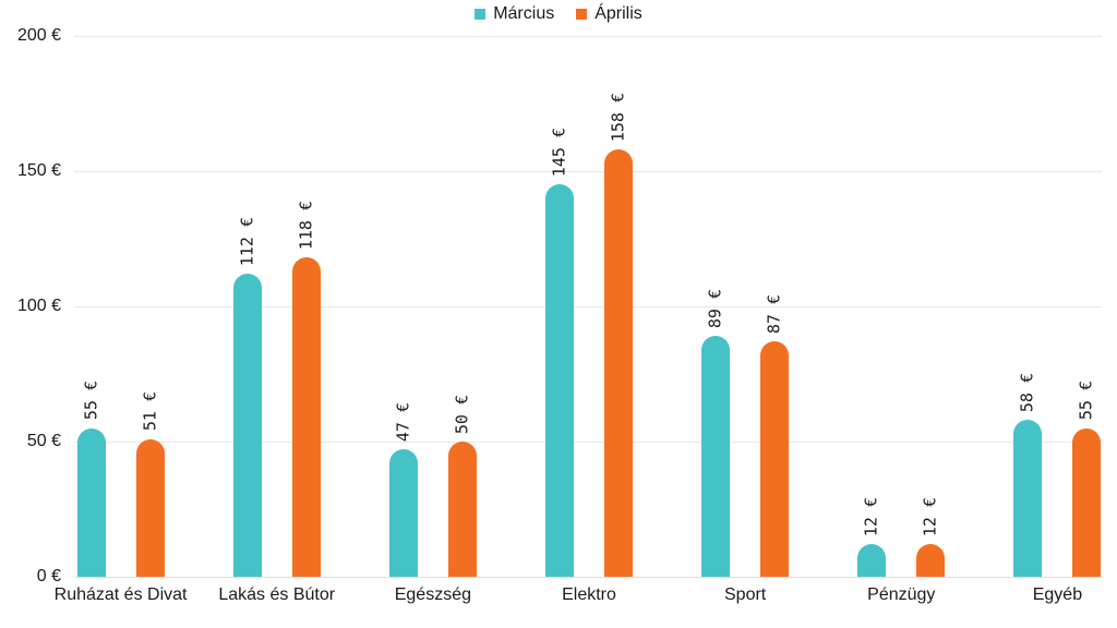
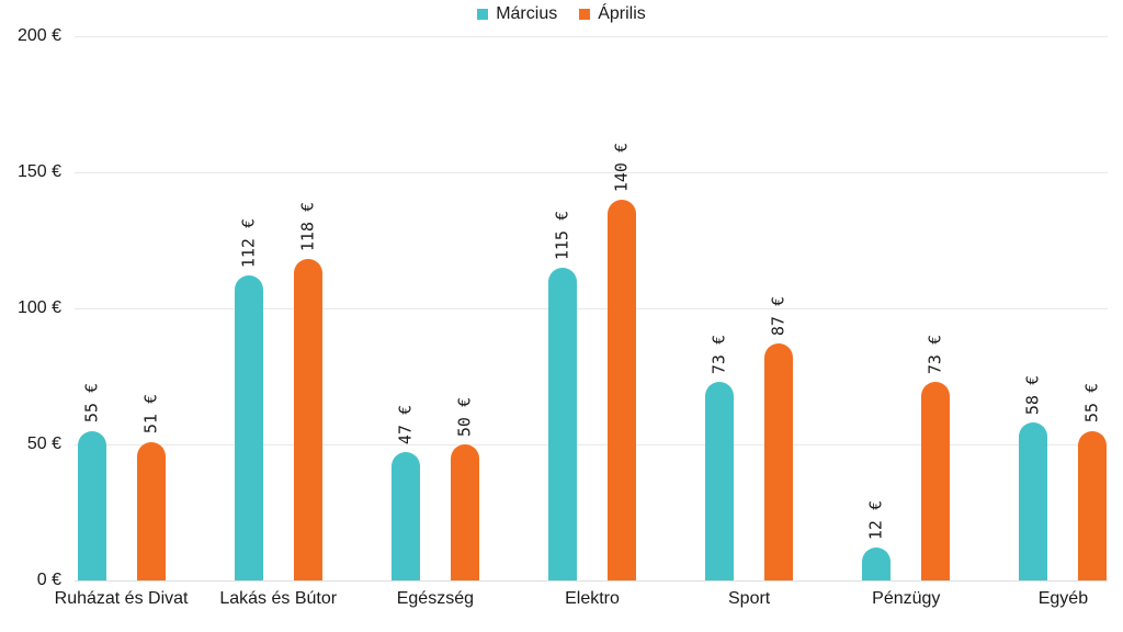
Március/Elektro: 145 -> 115
Április/Elektro: 158 -> 140
Március/Sport: 89 -> 73
Április/Pénzügy: 12 -> 73
